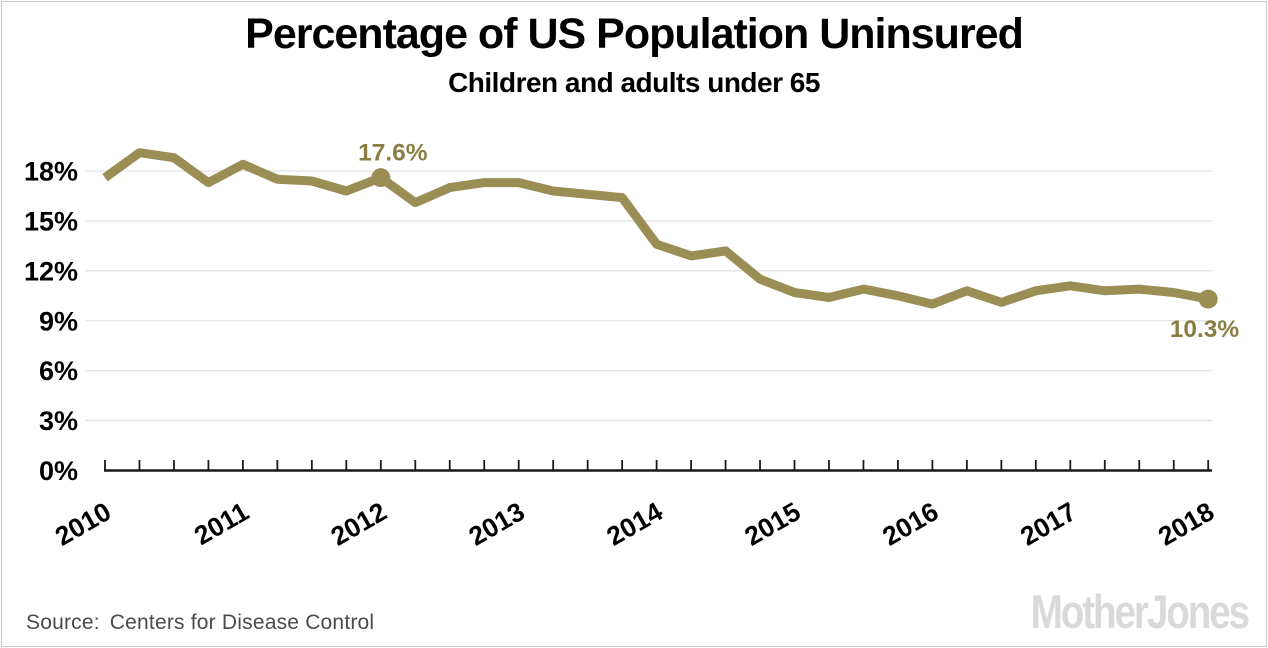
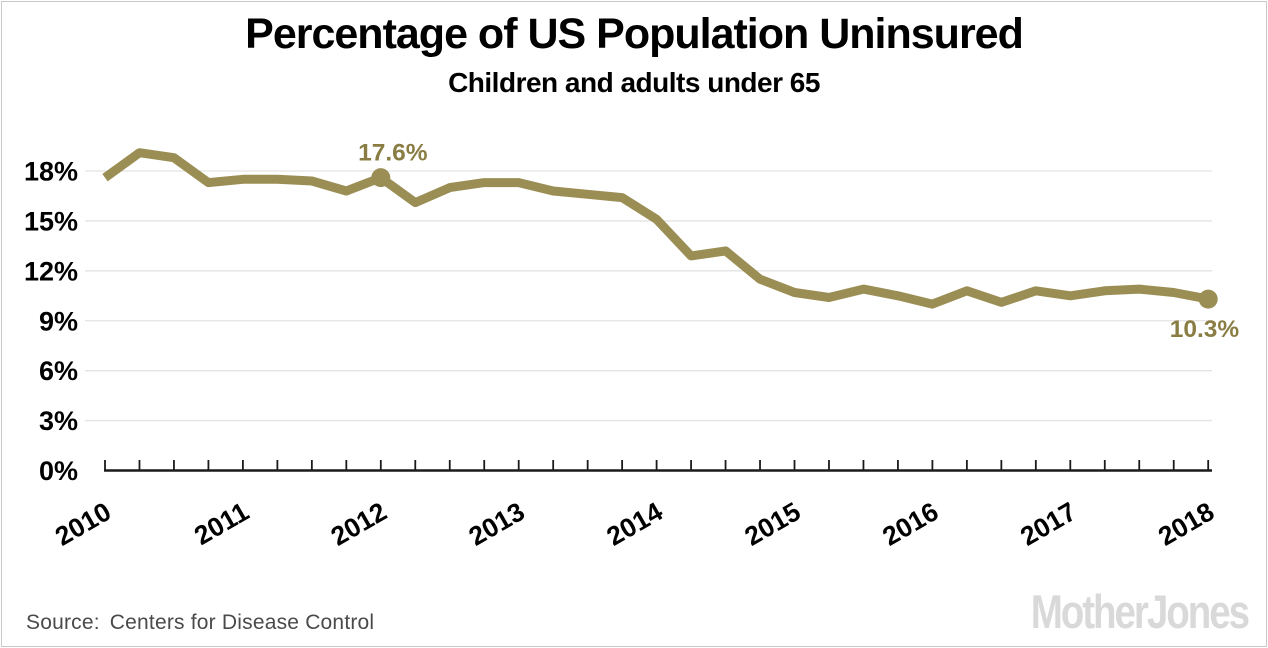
2011: 18.4% -> 17.5%
2014: 13.6% -> 15.1%
2017: 11.1% -> 10.5%
